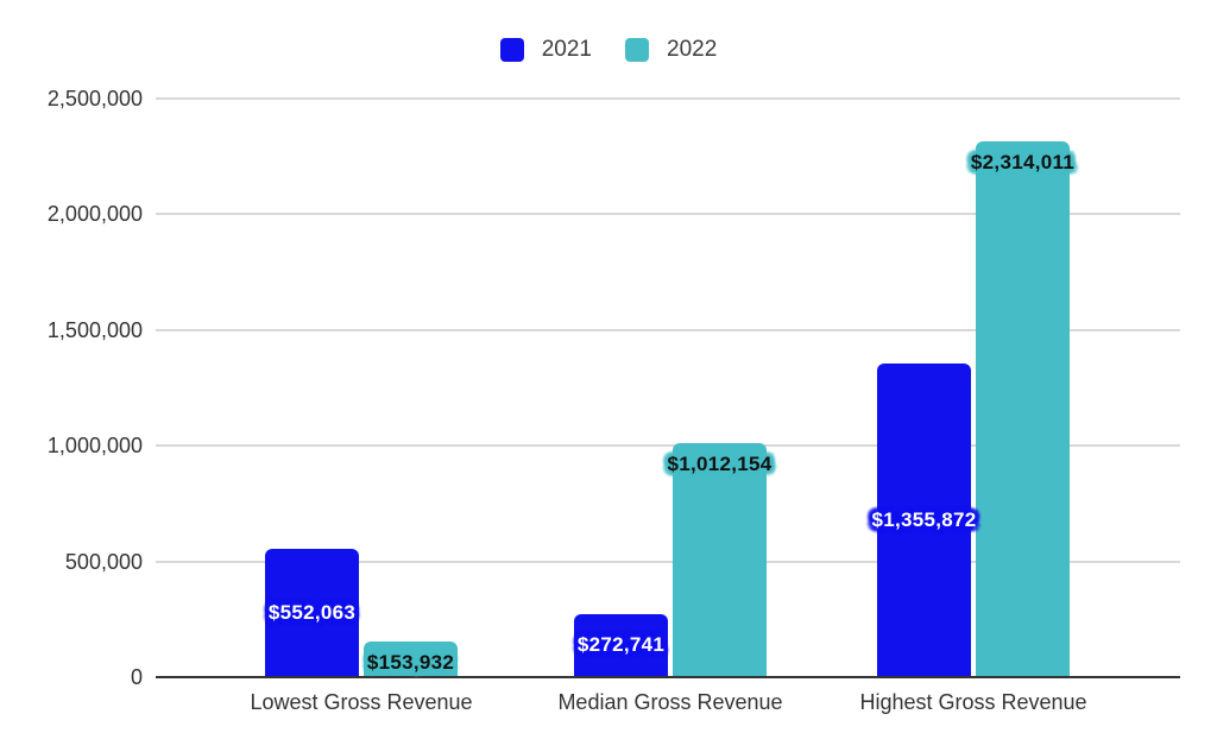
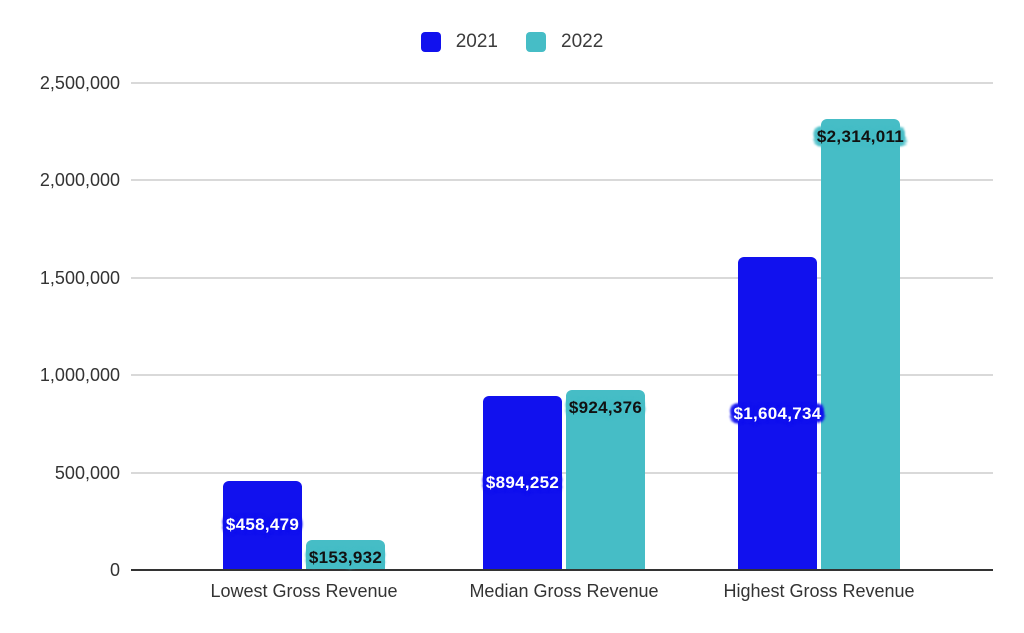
2021/Lowest Gross Revenue: $552,063 -> $458,479
2021/Median Gross Revenue: $272,741 -> $894,252
2022/Median Gross Revenue: $1,012,154 -> $924,376
2021/Highest Gross Revenue: $1,355,872 -> $1,604,734
